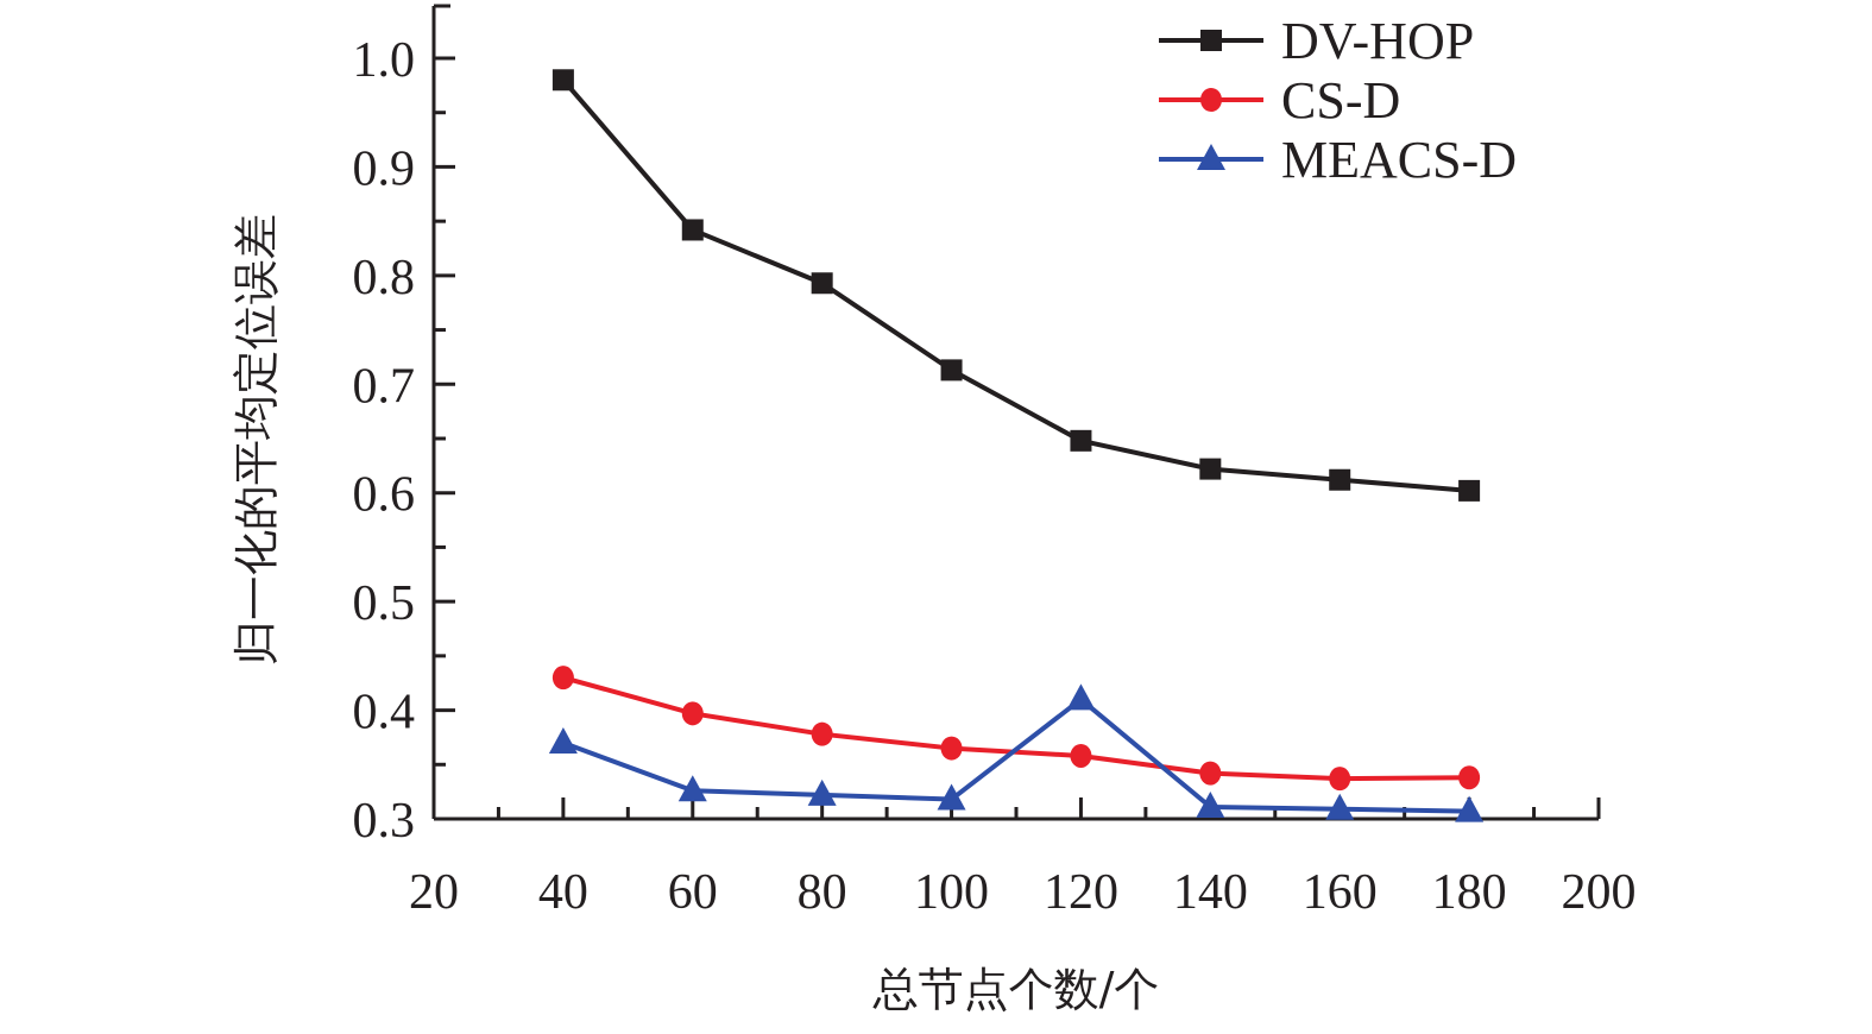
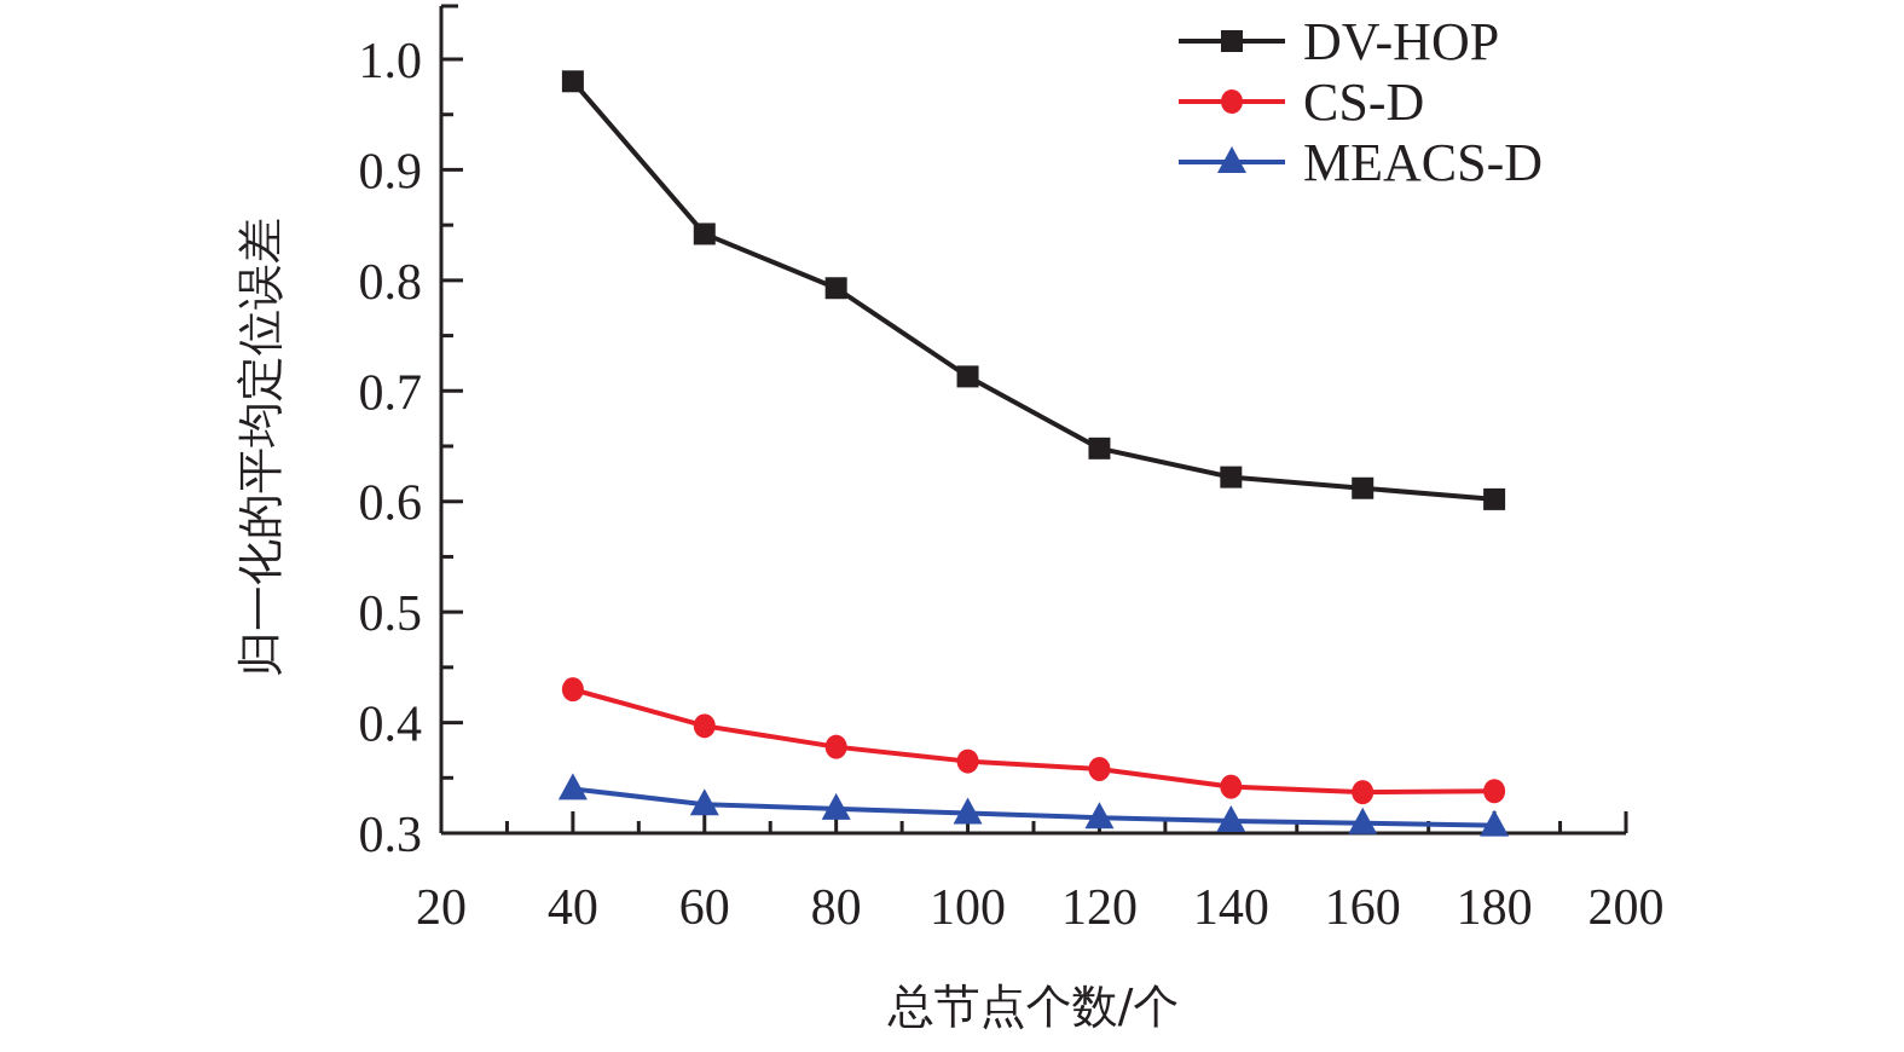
MEACS-D/40: 0.37 -> 0.34
MEACS-D/120: 0.41 -> 0.31
